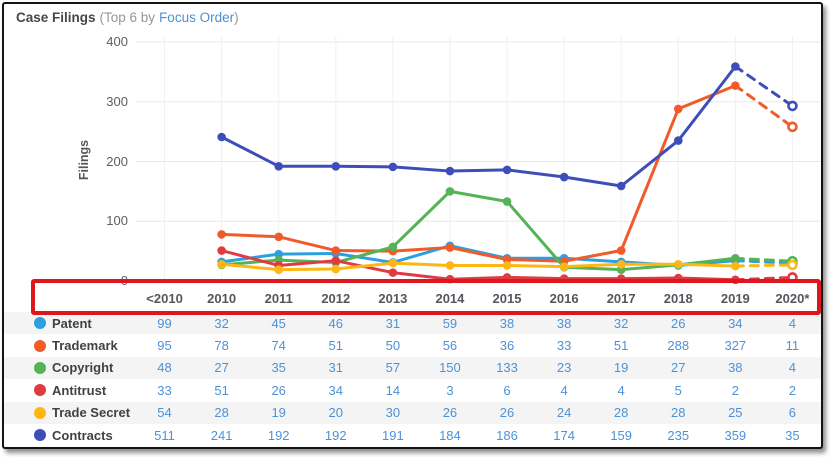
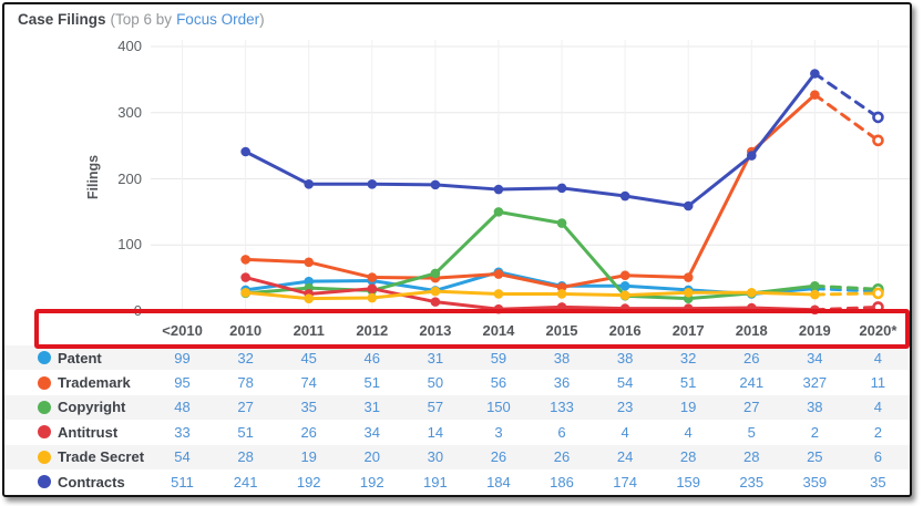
Trademark/2016: 33 -> 54
Trademark/2018: 288 -> 241
